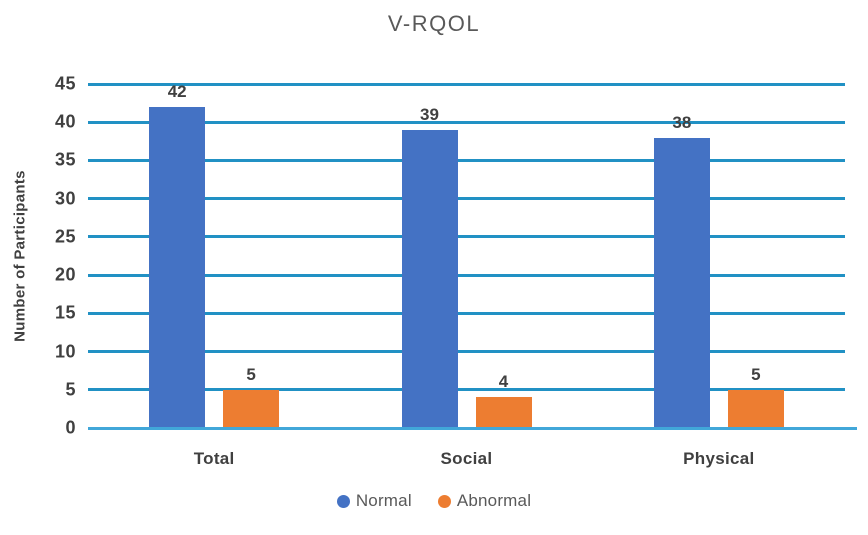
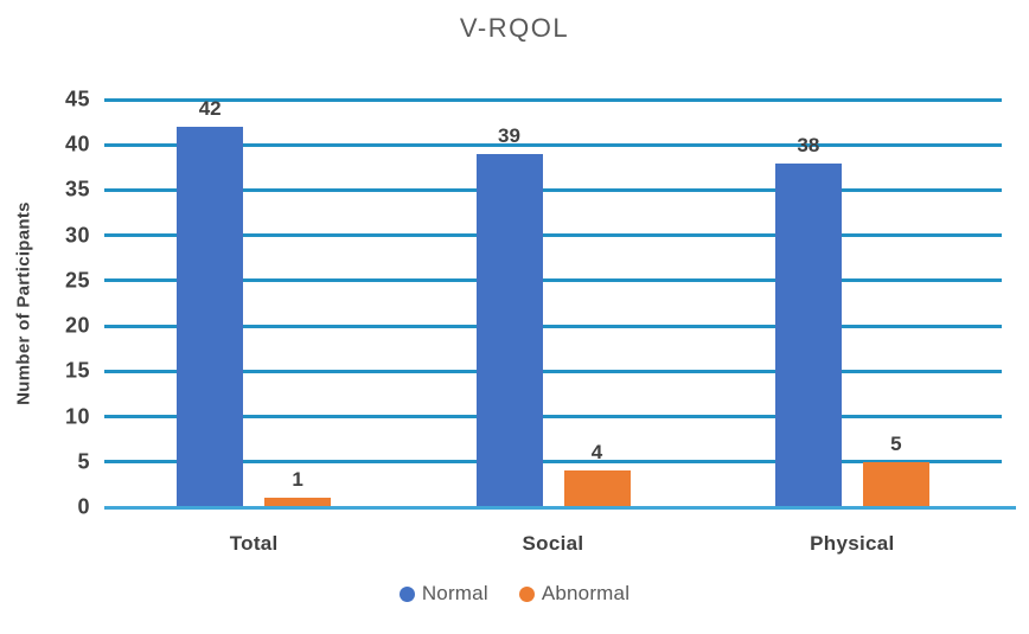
Abnormal/Total: 5 -> 1
